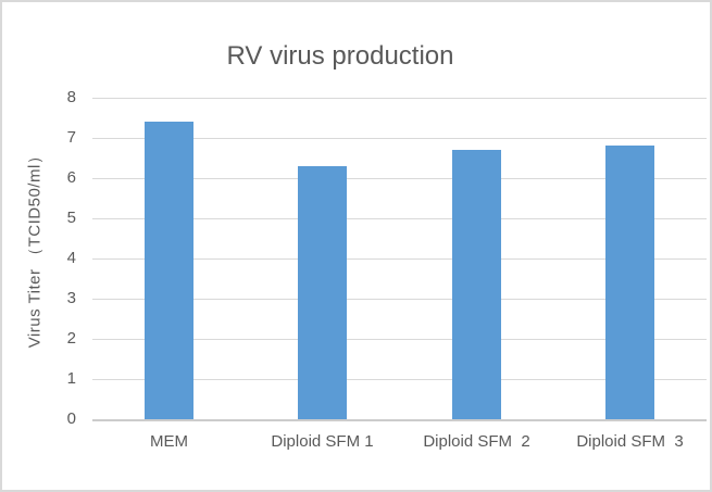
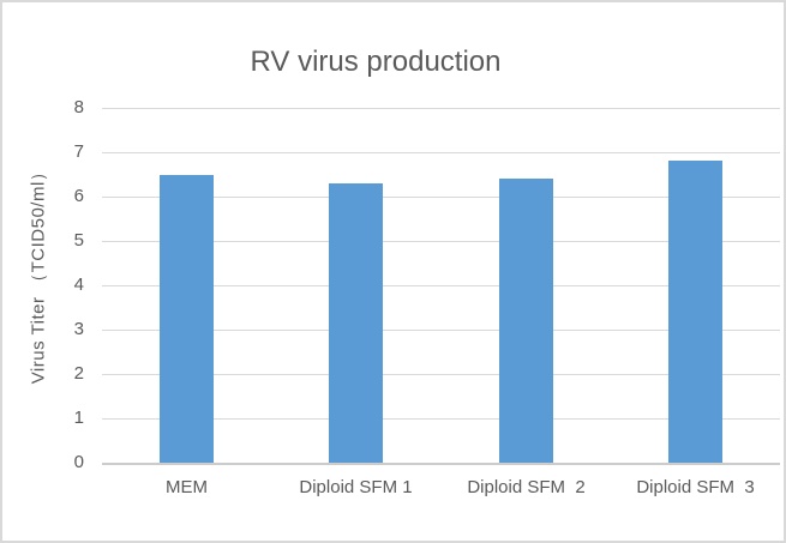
MEM: 7.4 -> 6.5
Diploid SFM 2: 6.7 -> 6.4
